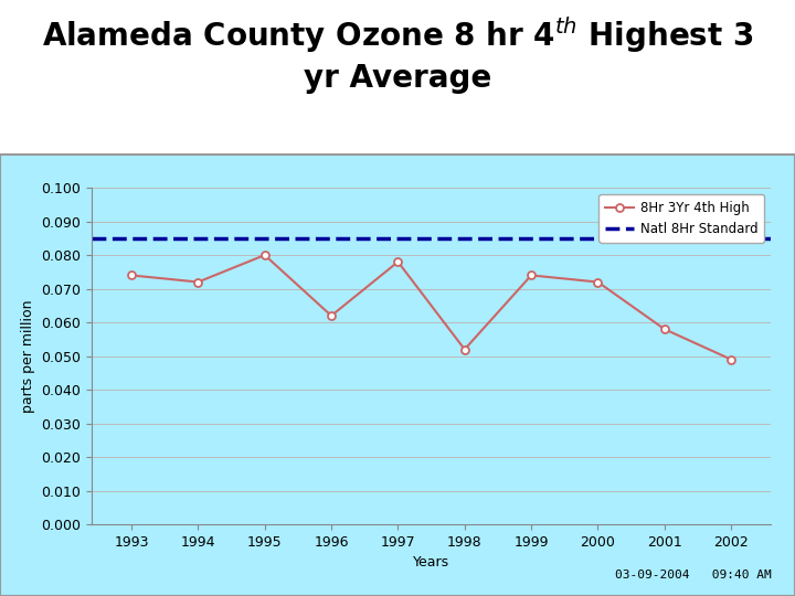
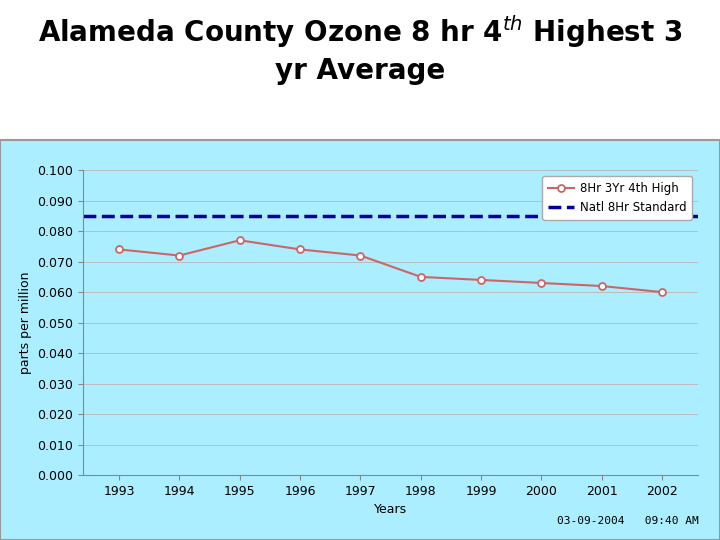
1995: 0.080 -> 0.077
1996: 0.062 -> 0.074
1997: 0.078 -> 0.072
1998: 0.052 -> 0.065
1999: 0.074 -> 0.064
2000: 0.072 -> 0.063
2001: 0.058 -> 0.062
2002: 0.049 -> 0.060
